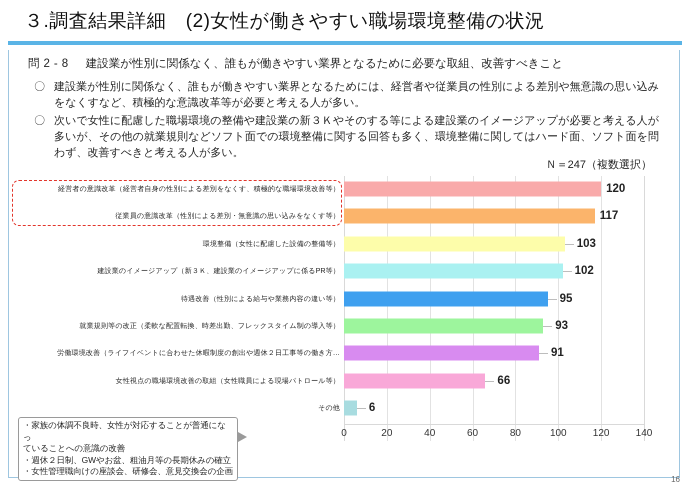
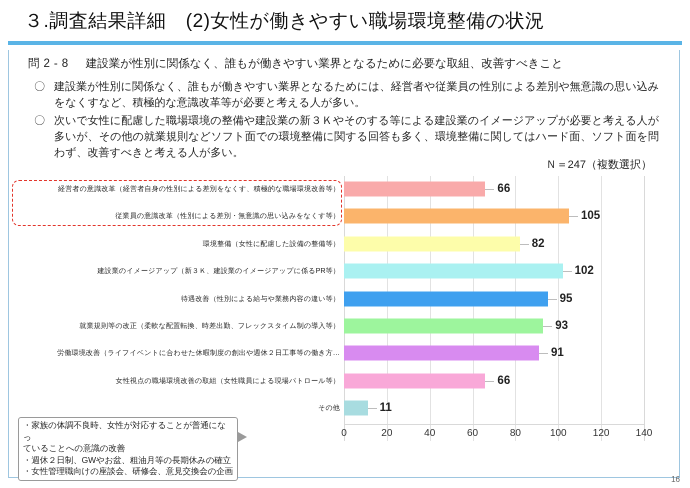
経営者の意識改革（経営者自身の性別による差別をなくす、積極的な職場環境改善等）: 120 -> 66
従業員の意識改革（性別による差別・無意識の思い込みをなくす等）: 117 -> 105
環境整備（女性に配慮した設備の整備等）: 103 -> 82
その他: 6 -> 11
